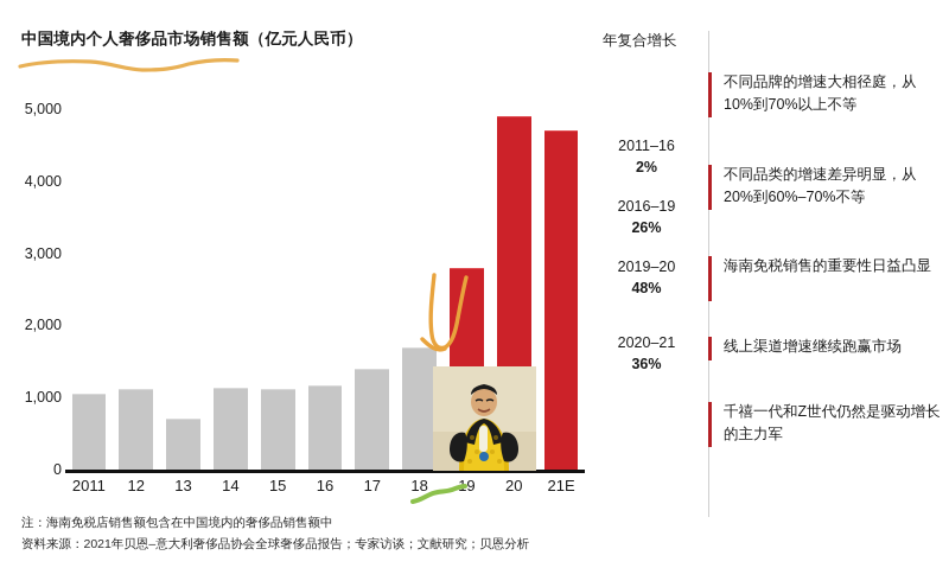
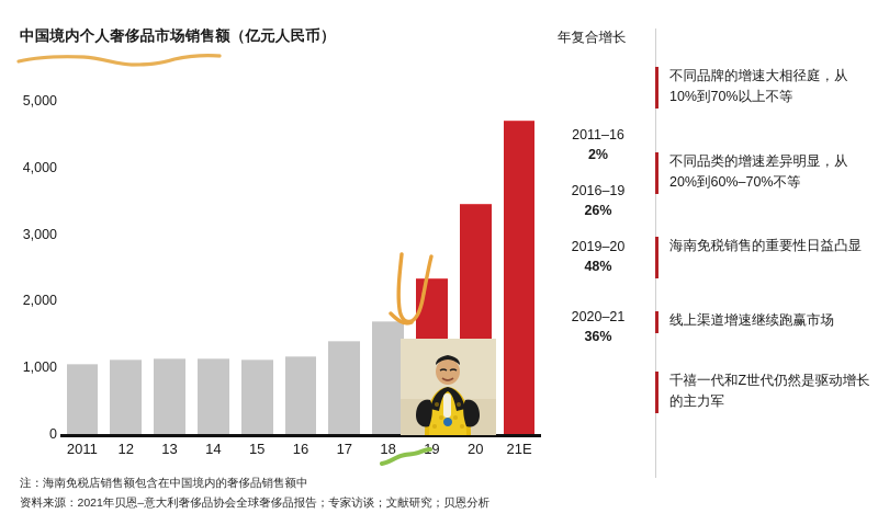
13: 700 -> 1100
19: 2800 -> 2300
20: 4900 -> 3500
